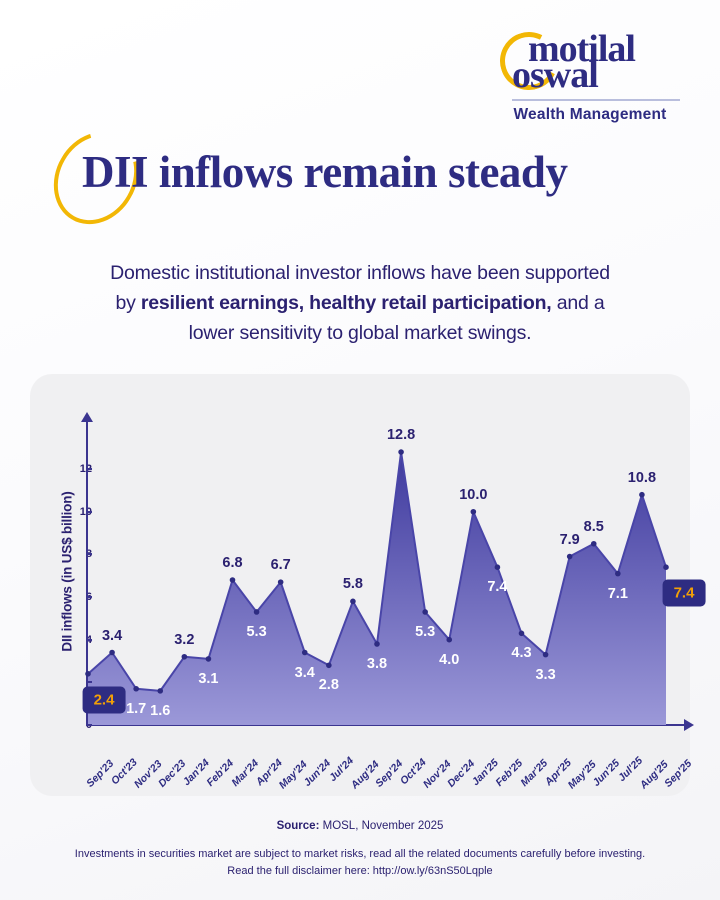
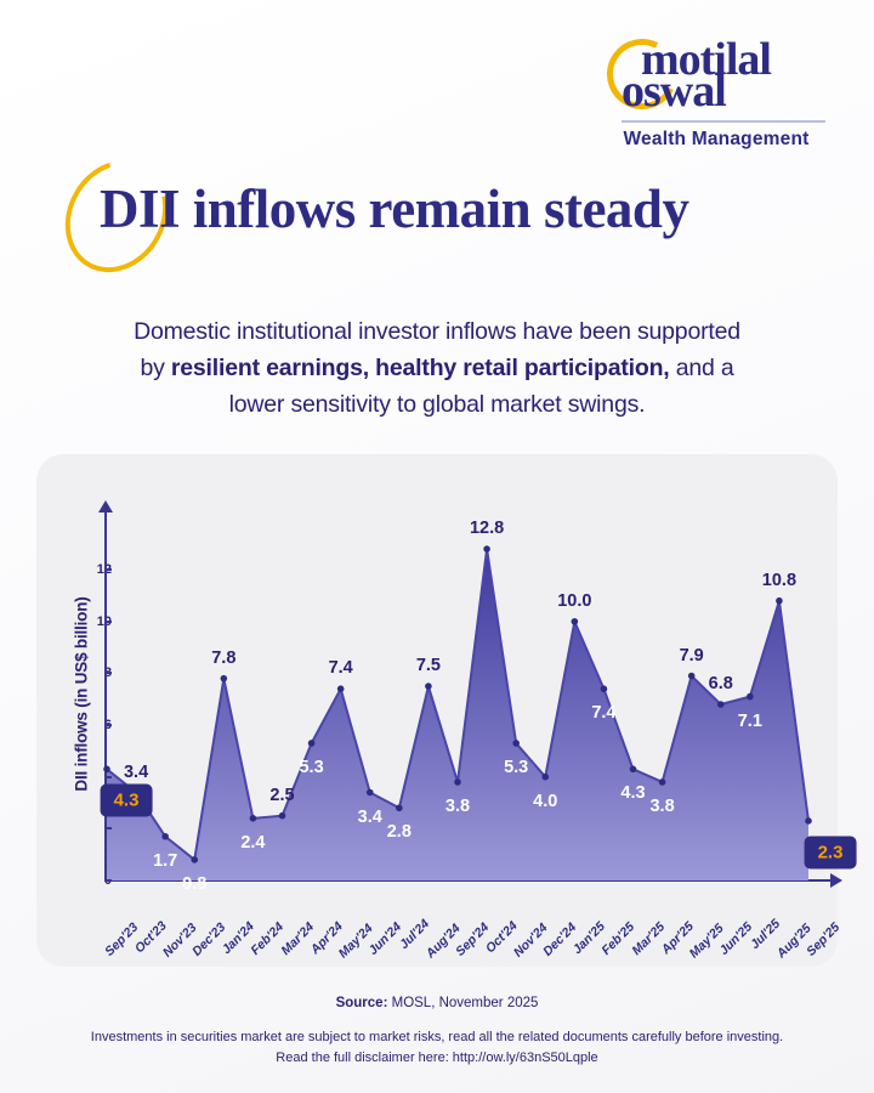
Sep'23: 2.4 -> 4.3
Dec'23: 1.6 -> 0.8
Jan'24: 3.2 -> 7.8
Feb'24: 3.1 -> 2.4
Mar'24: 6.8 -> 2.5
May'24: 6.7 -> 7.4
Aug'24: 5.8 -> 7.5
Apr'25: 3.3 -> 3.8
Jun'25: 8.5 -> 6.8
Sep'25: 7.4 -> 2.3
